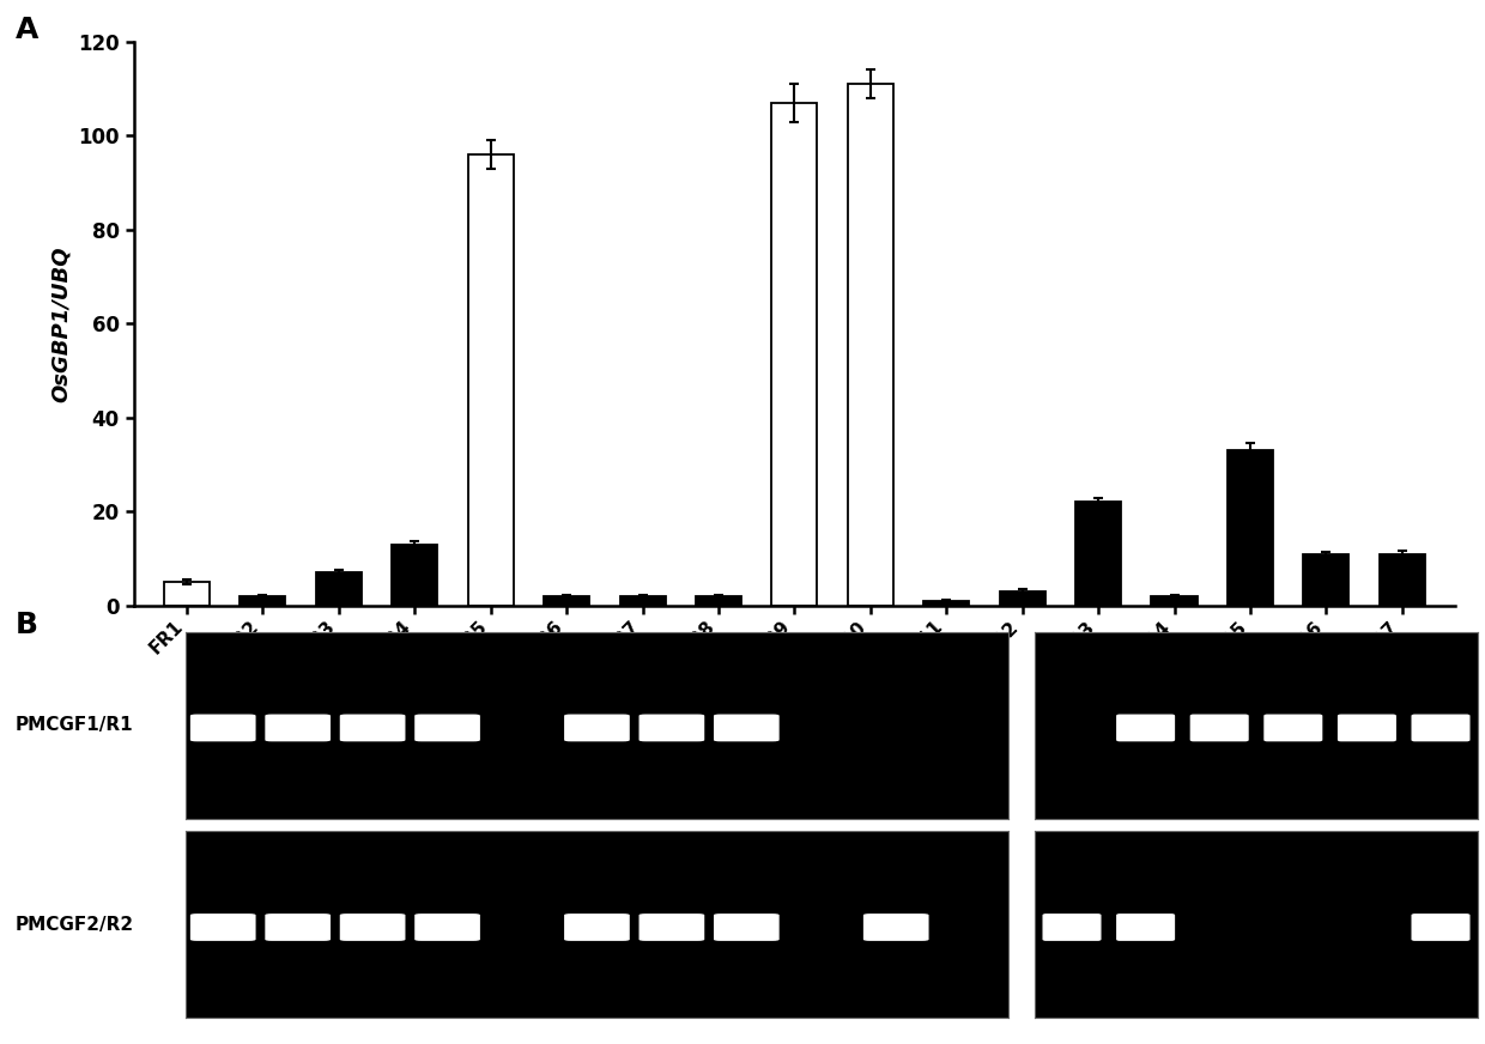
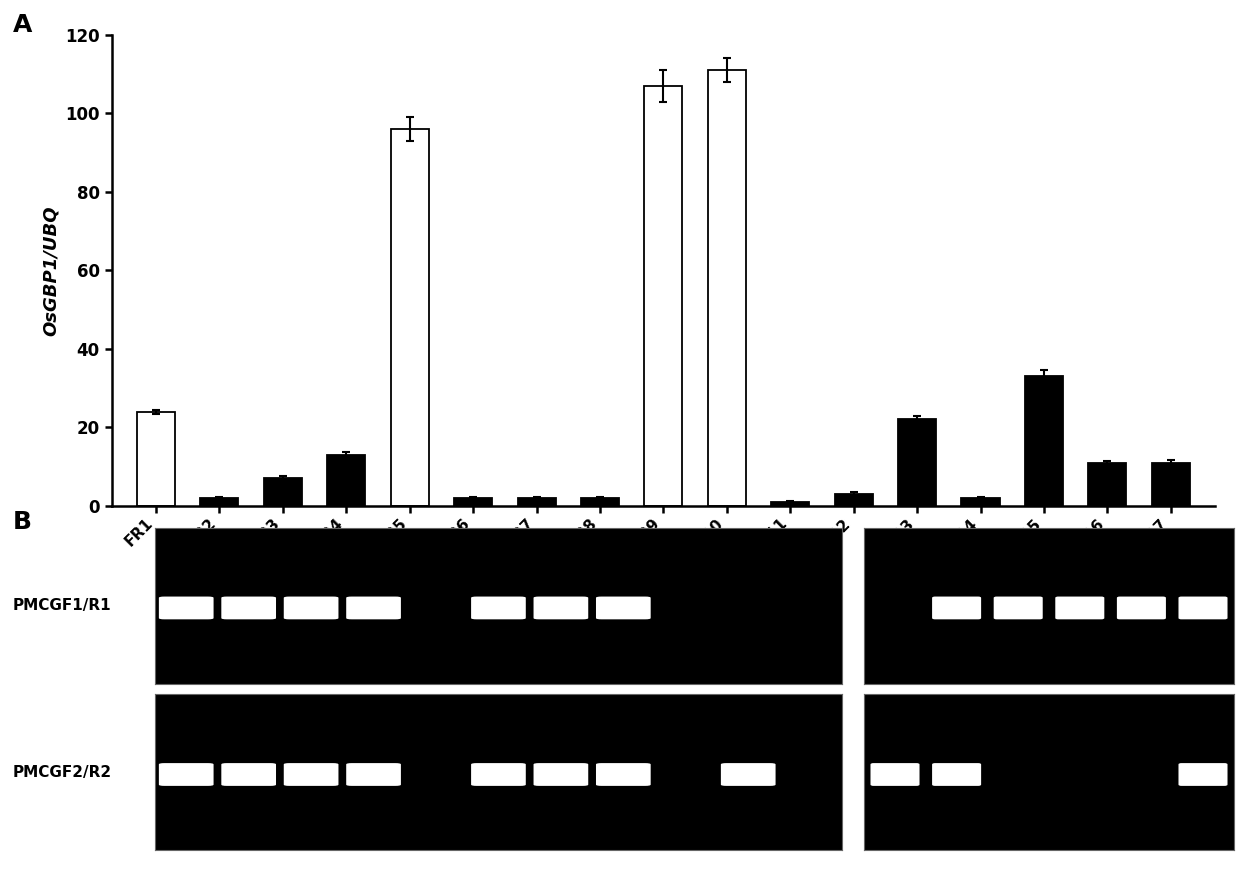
FR1: 5 -> 24
